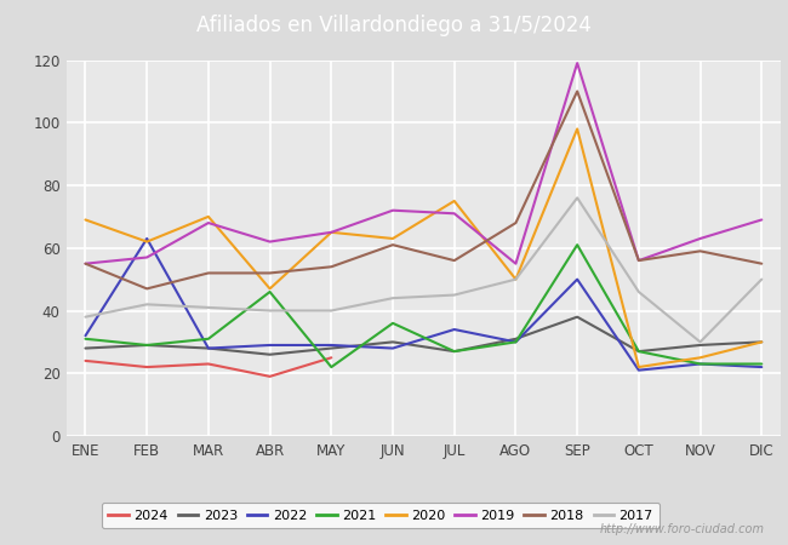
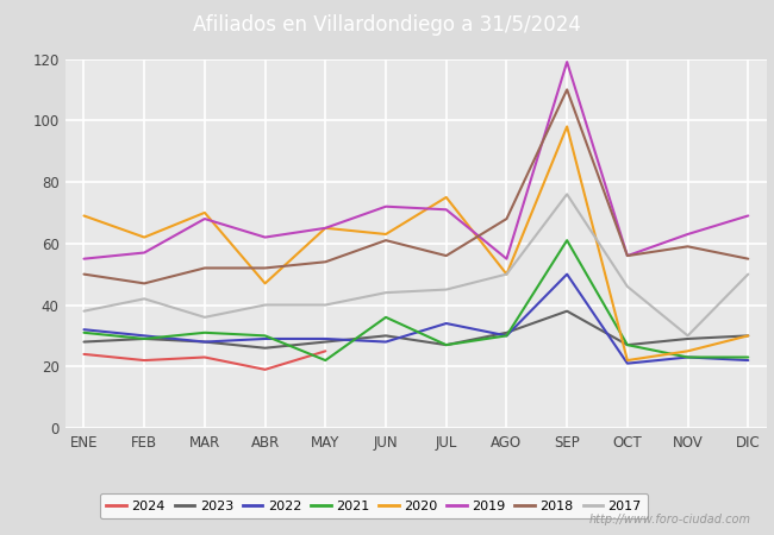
2018/ENE: 55 -> 50
2022/FEB: 63 -> 30
2017/MAR: 41 -> 36
2021/ABR: 46 -> 30
